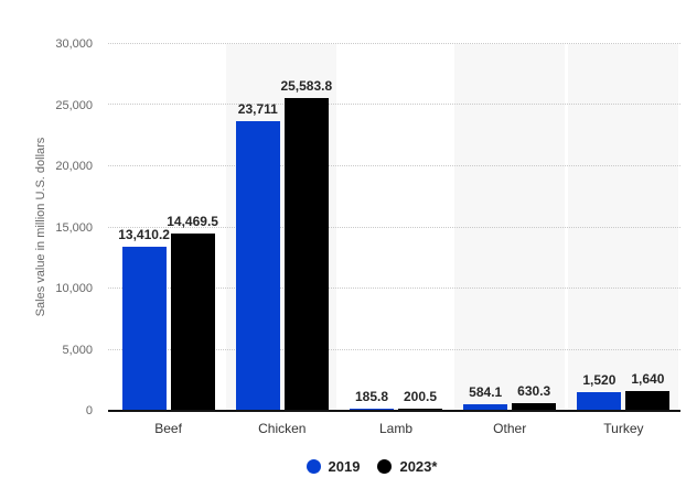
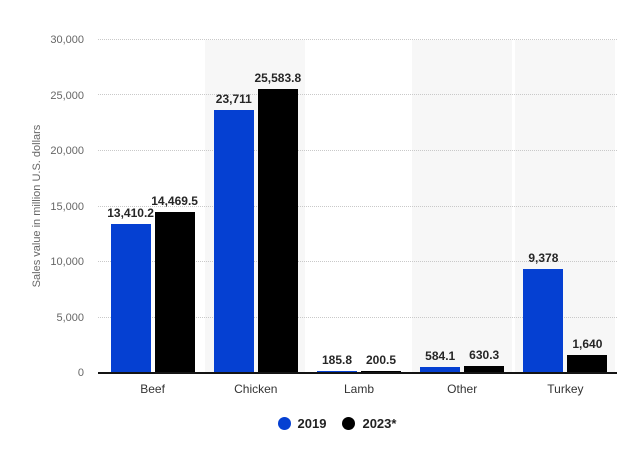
2019/Turkey: 1,520 -> 9,378
